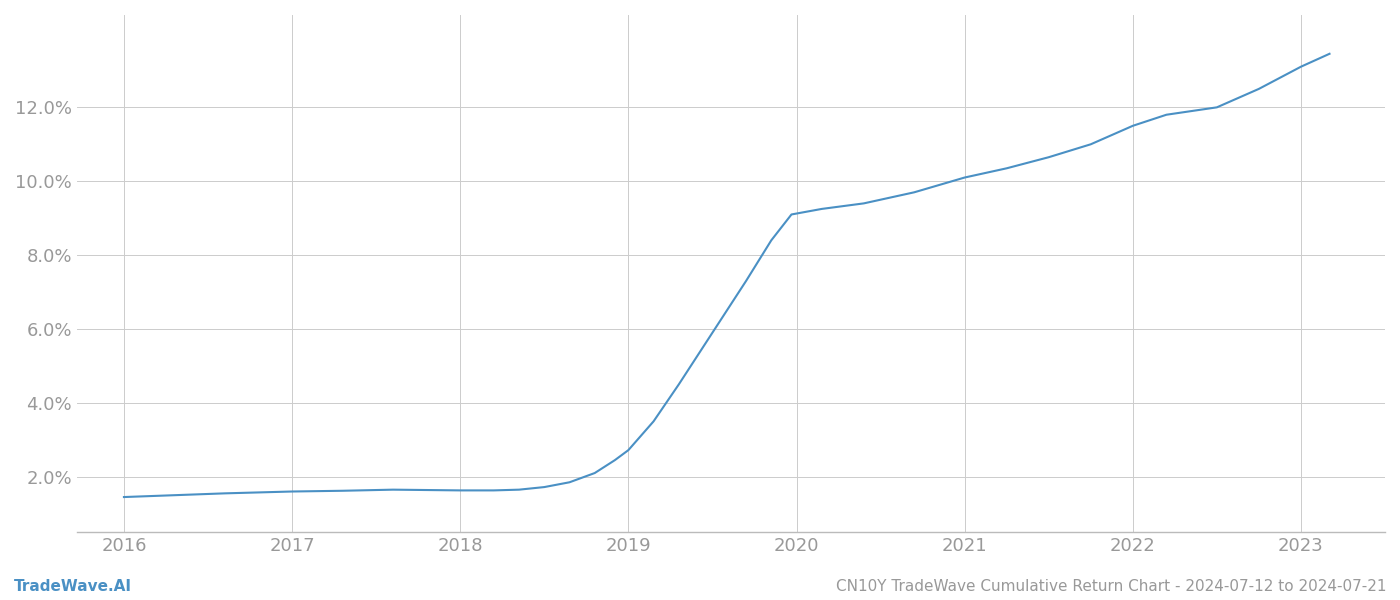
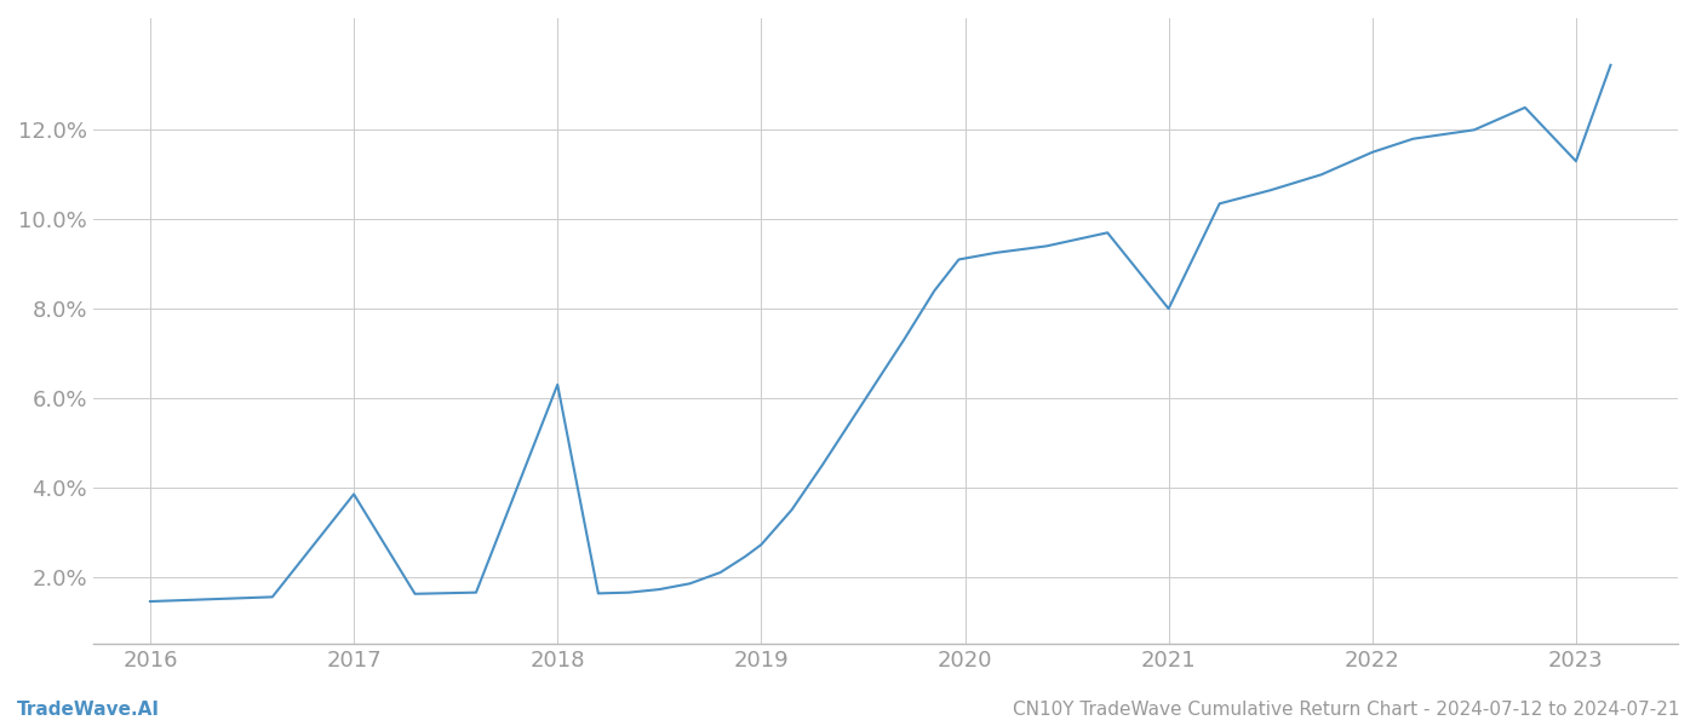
2017: 1.60% -> 3.85%
2018: 1.63% -> 6.30%
2021: 10.10% -> 8.00%
2023: 13.10% -> 11.30%
